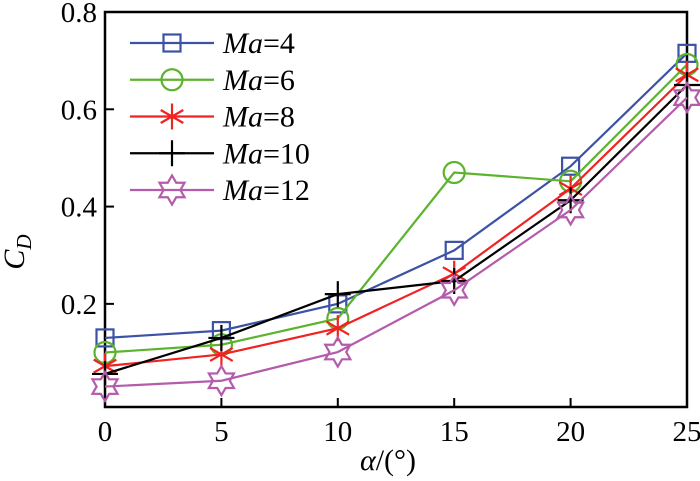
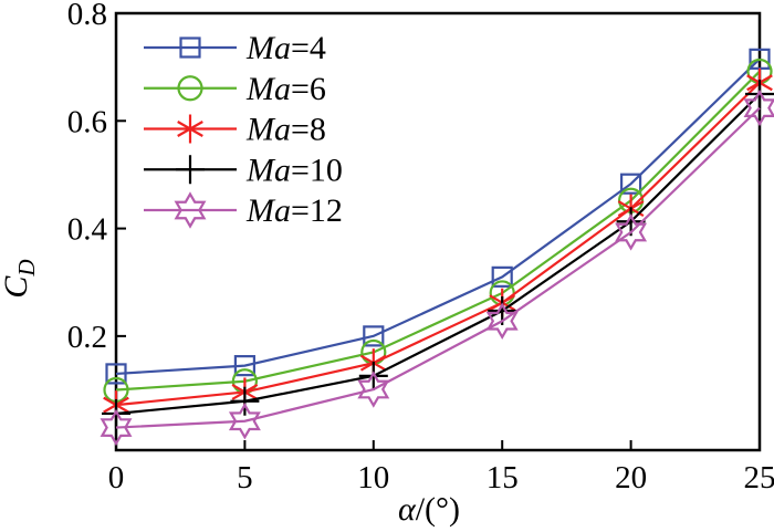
Ma=10/5: 0.13 -> 0.08
Ma=10/10: 0.22 -> 0.13
Ma=6/15: 0.47 -> 0.28
